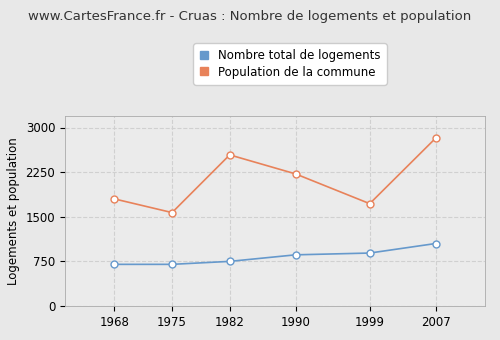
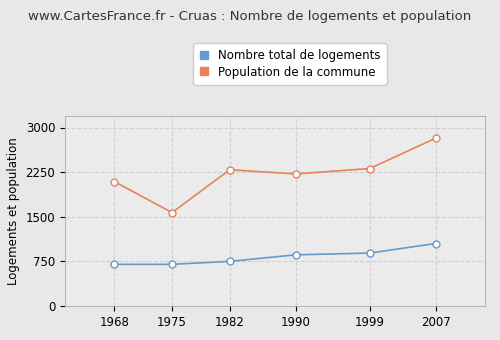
Population de la commune/1968: 1800 -> 2090
Population de la commune/1982: 2540 -> 2290
Population de la commune/1999: 1720 -> 2310
